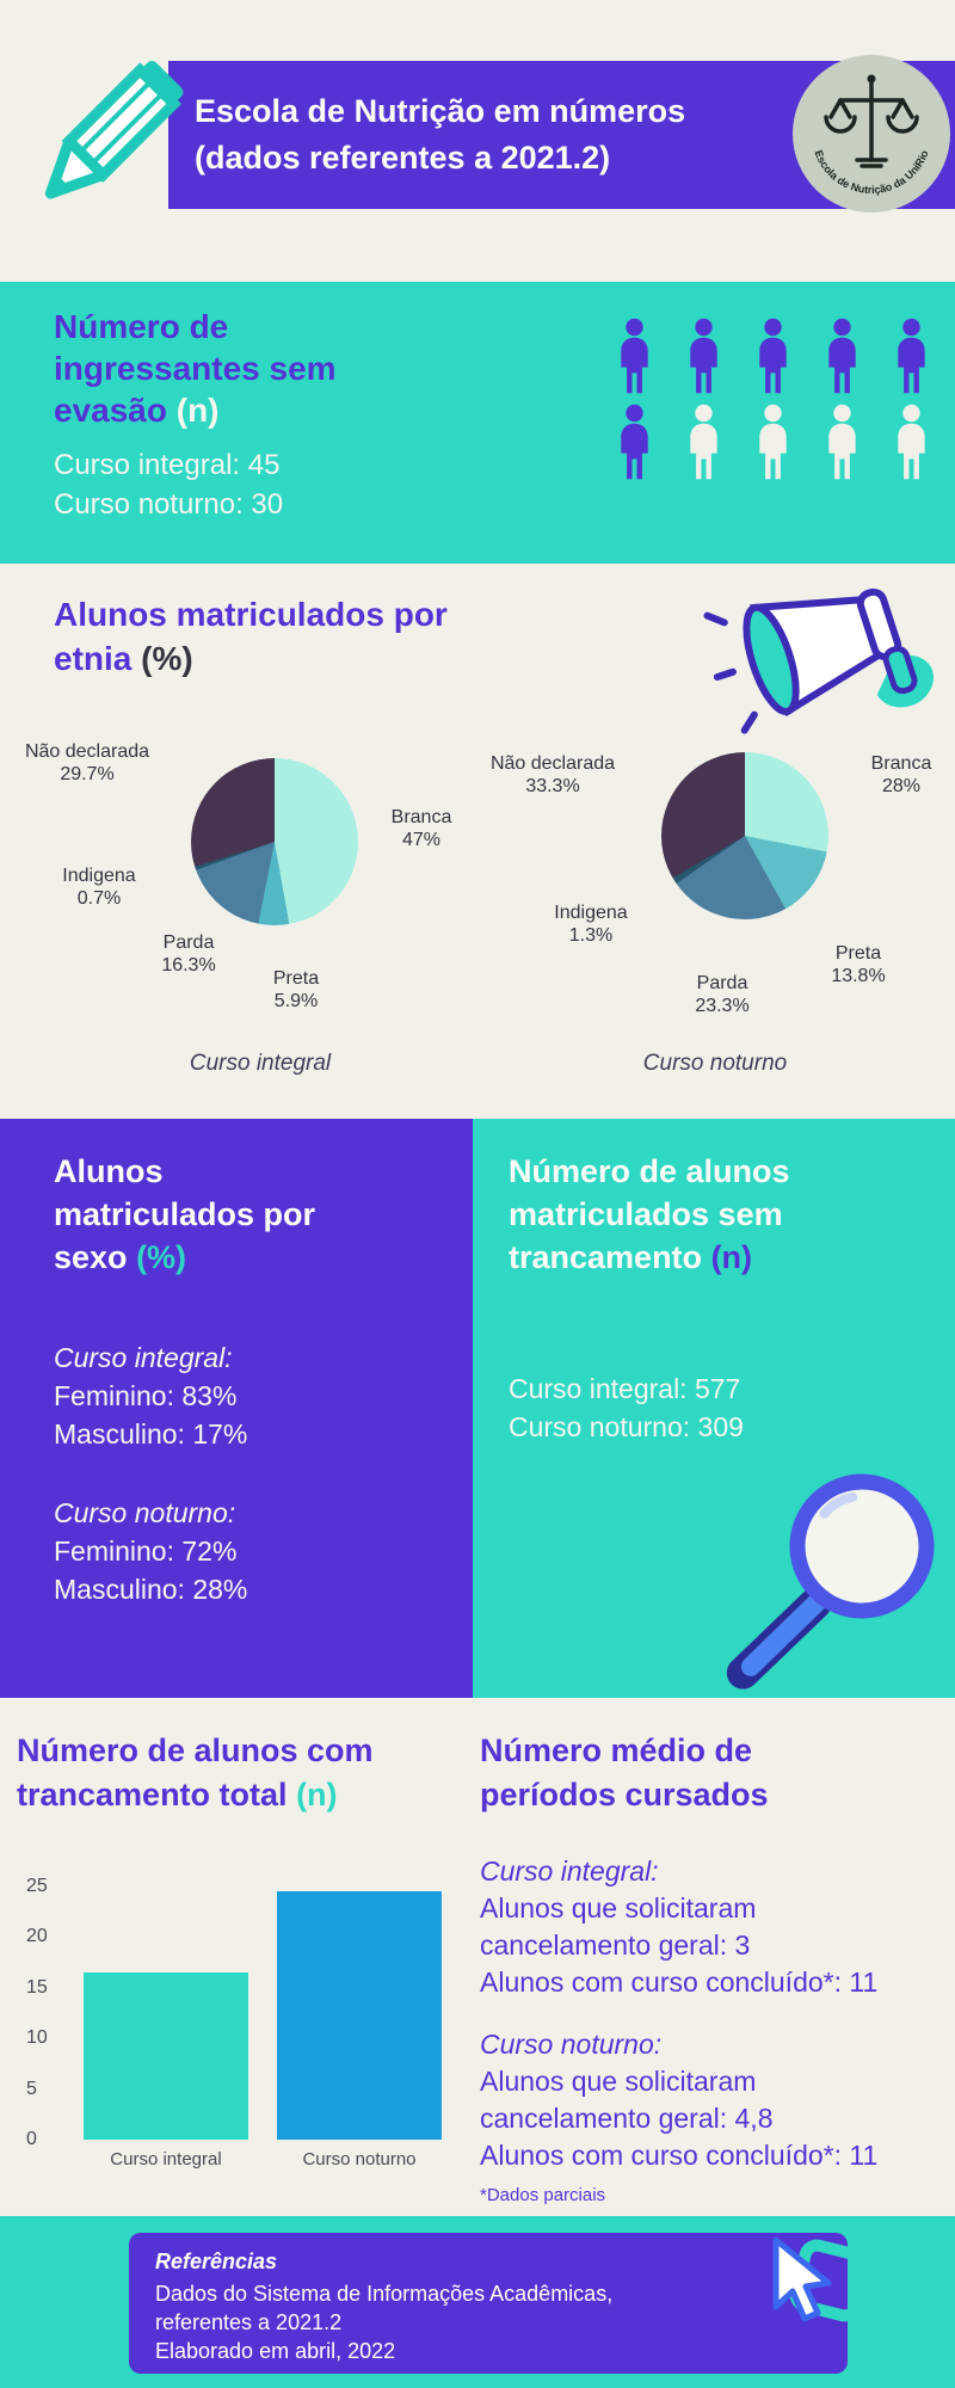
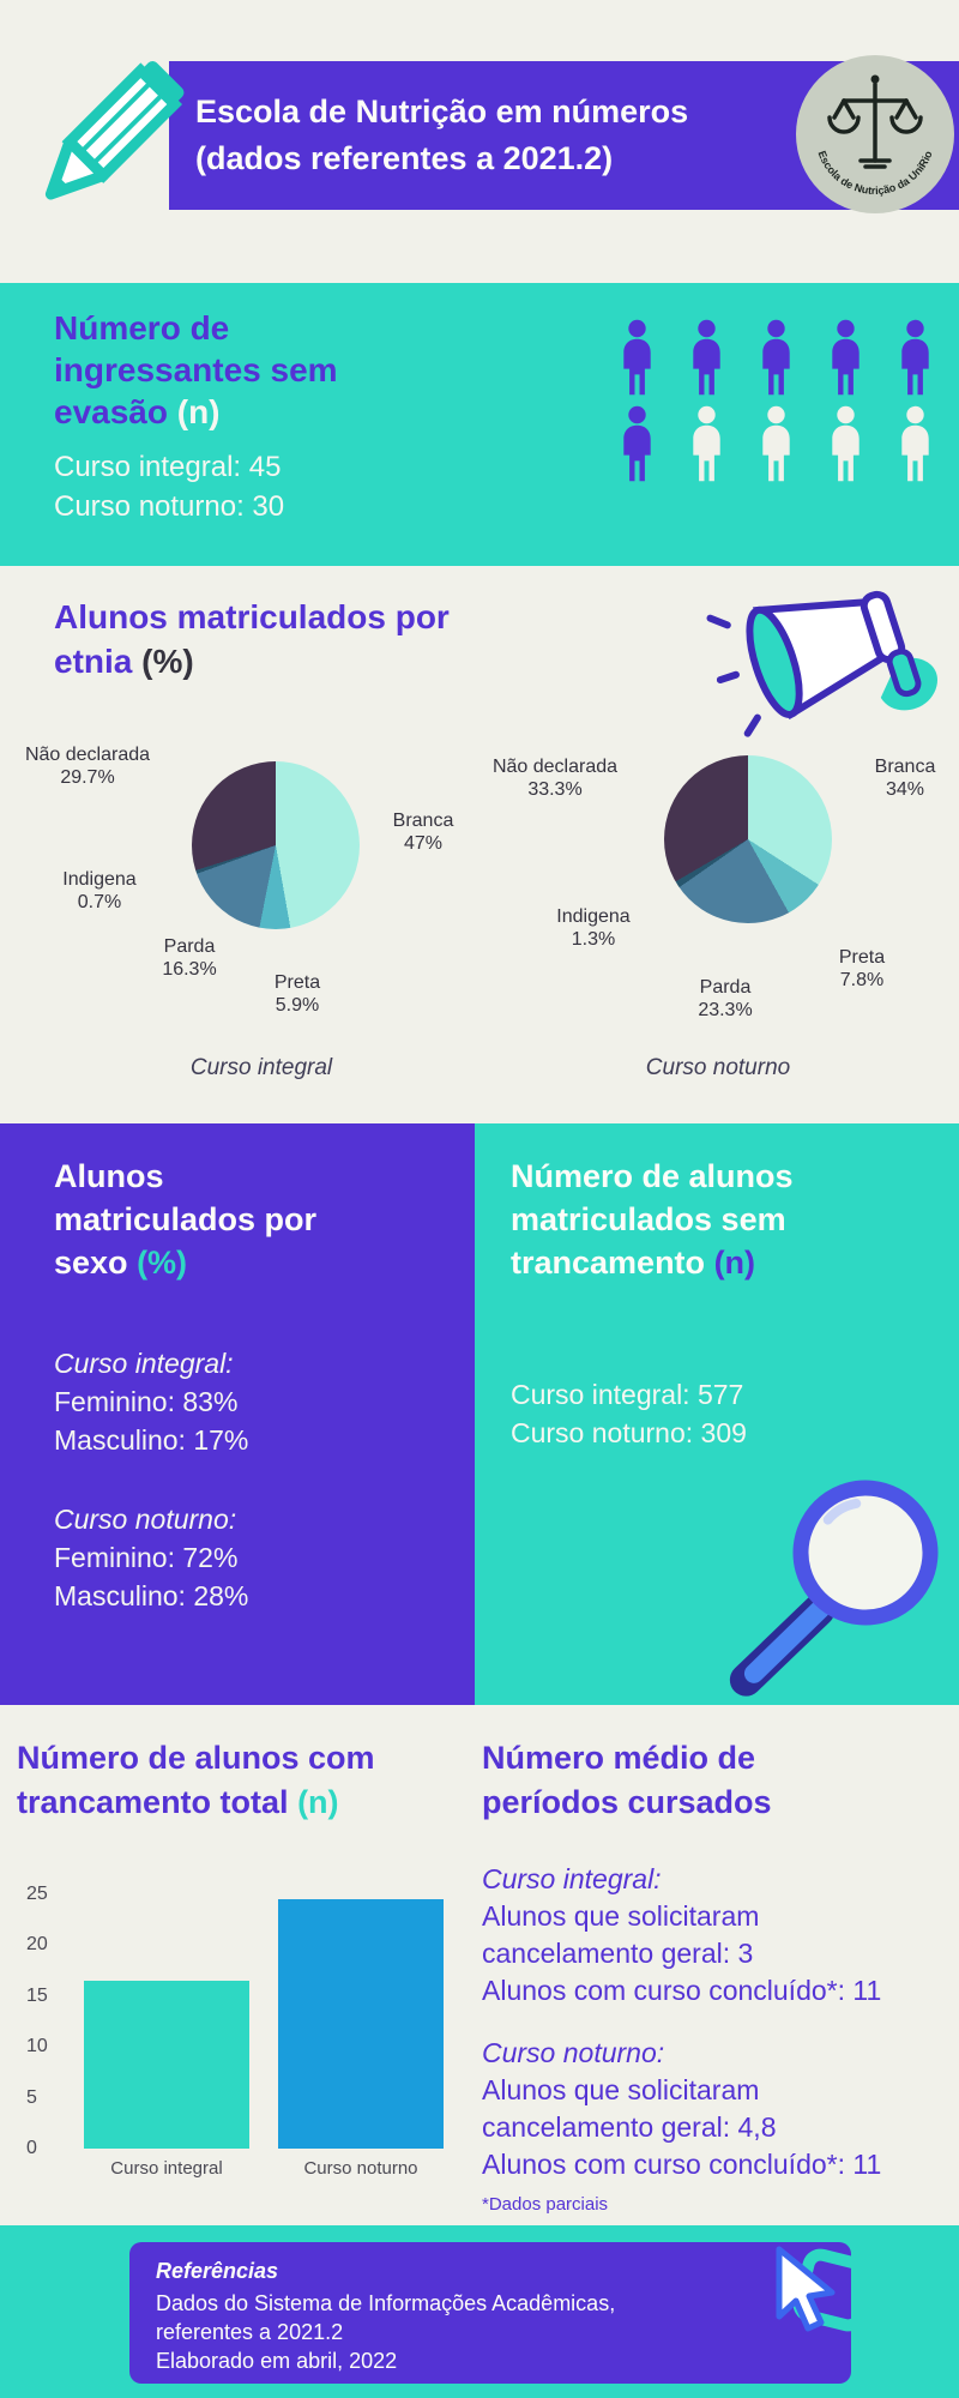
Curso noturno/Branca: 28% -> 34%
Curso noturno/Preta: 13.8% -> 7.8%
